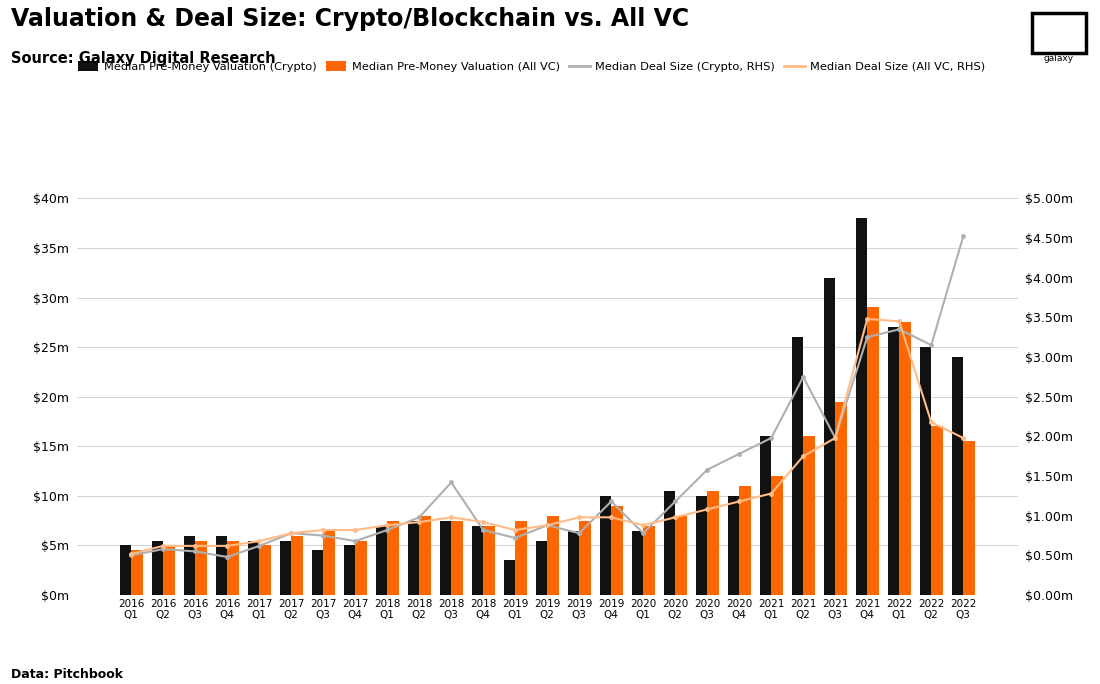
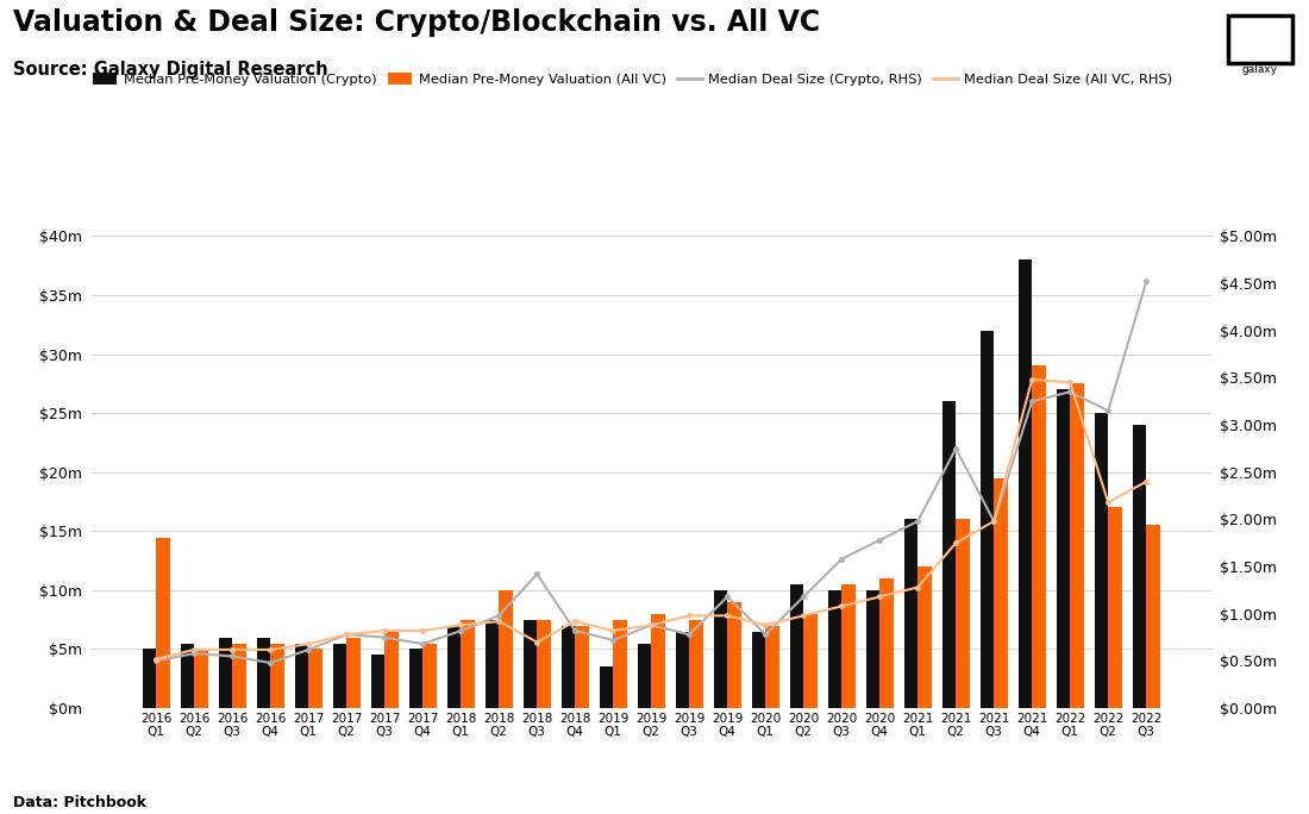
Median Pre-Money Valuation (All VC)/2016 Q1: $4.5m -> $14.4m
Median Pre-Money Valuation (All VC)/2018 Q2: $8.0m -> $10.0m
Median Deal Size (All VC, RHS)/2018 Q3: $0.98m -> $0.70m
Median Deal Size (All VC, RHS)/2022 Q3: $1.98m -> $2.40m
